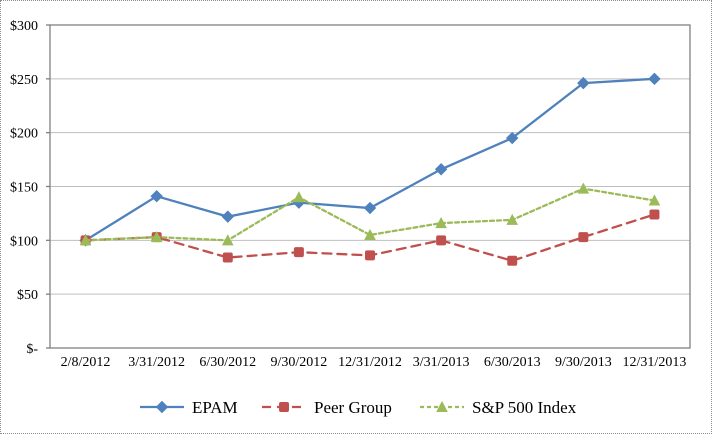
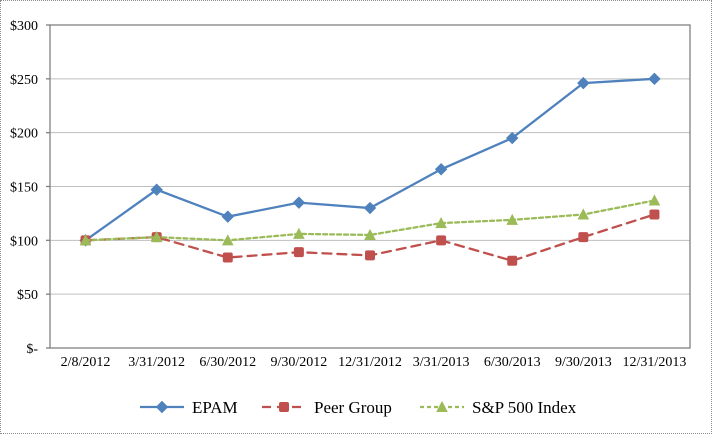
EPAM/3/31/2012: $141 -> $147
S&P 500 Index/9/30/2012: $140 -> $106
S&P 500 Index/9/30/2013: $148 -> $124
